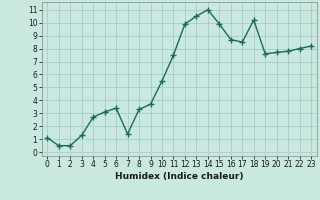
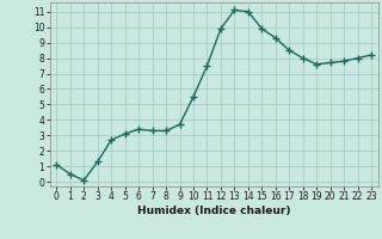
2: 0.5 -> 0.1
7: 1.4 -> 3.3
13: 10.5 -> 11.1
16: 8.7 -> 9.3
18: 10.2 -> 8.0
